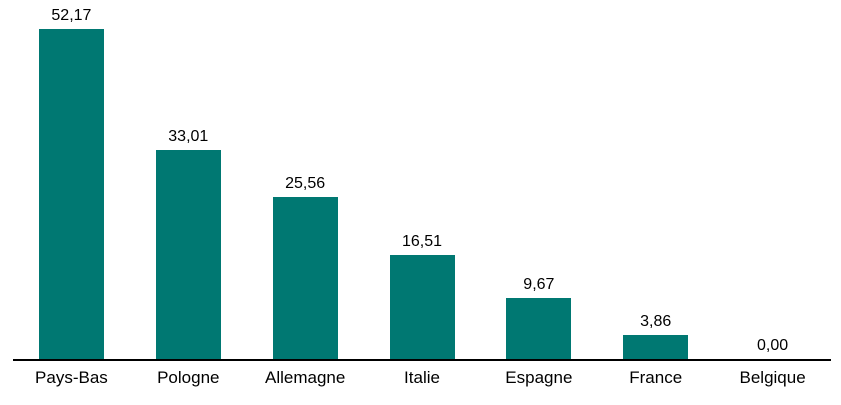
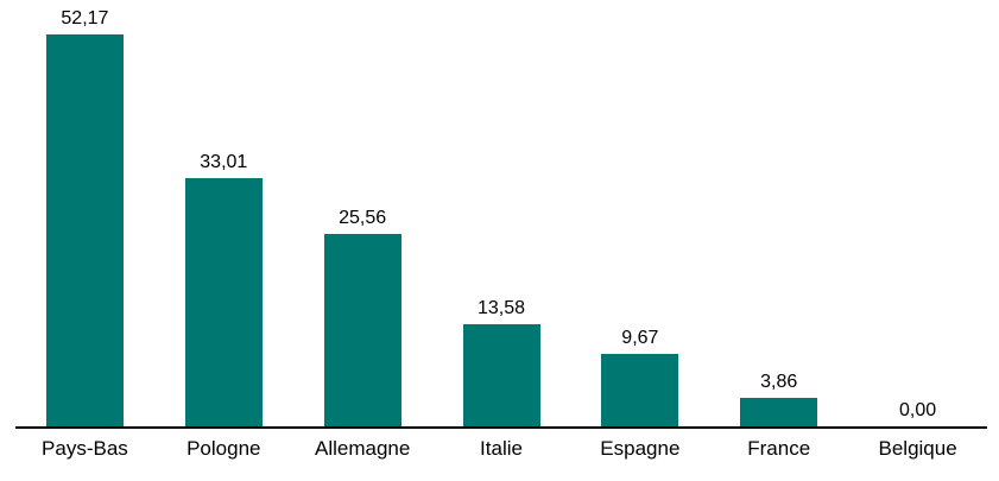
Italie: 16,51 -> 13,58
